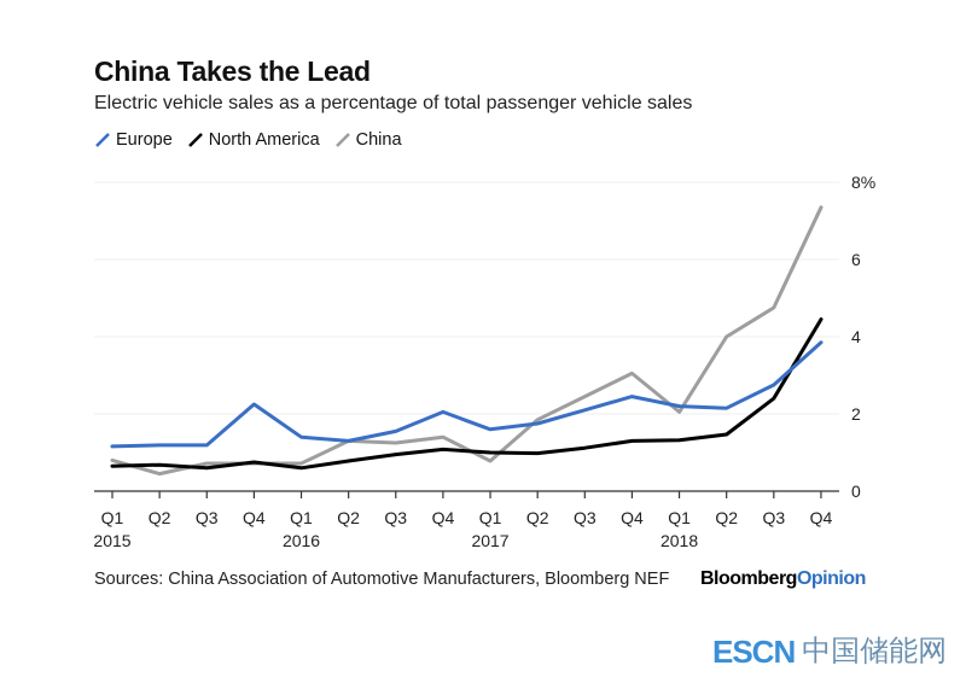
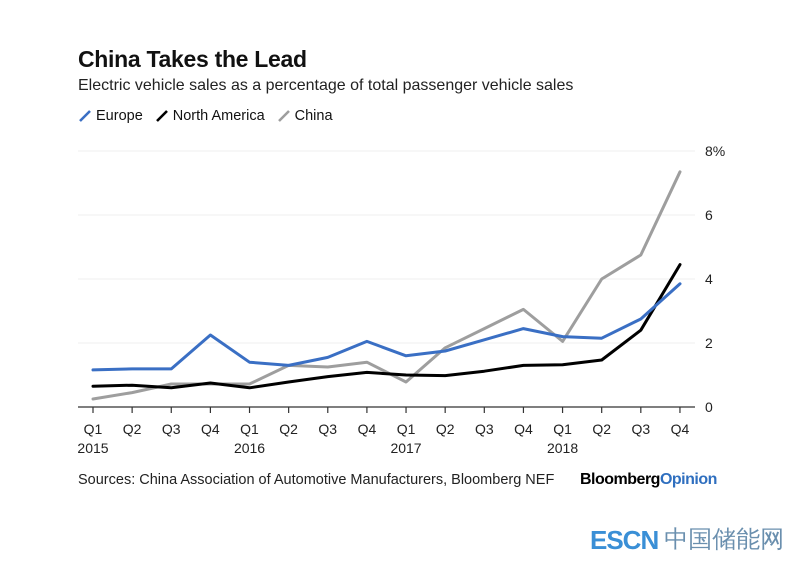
China/Q1 2015: 0.8% -> 0.2%
